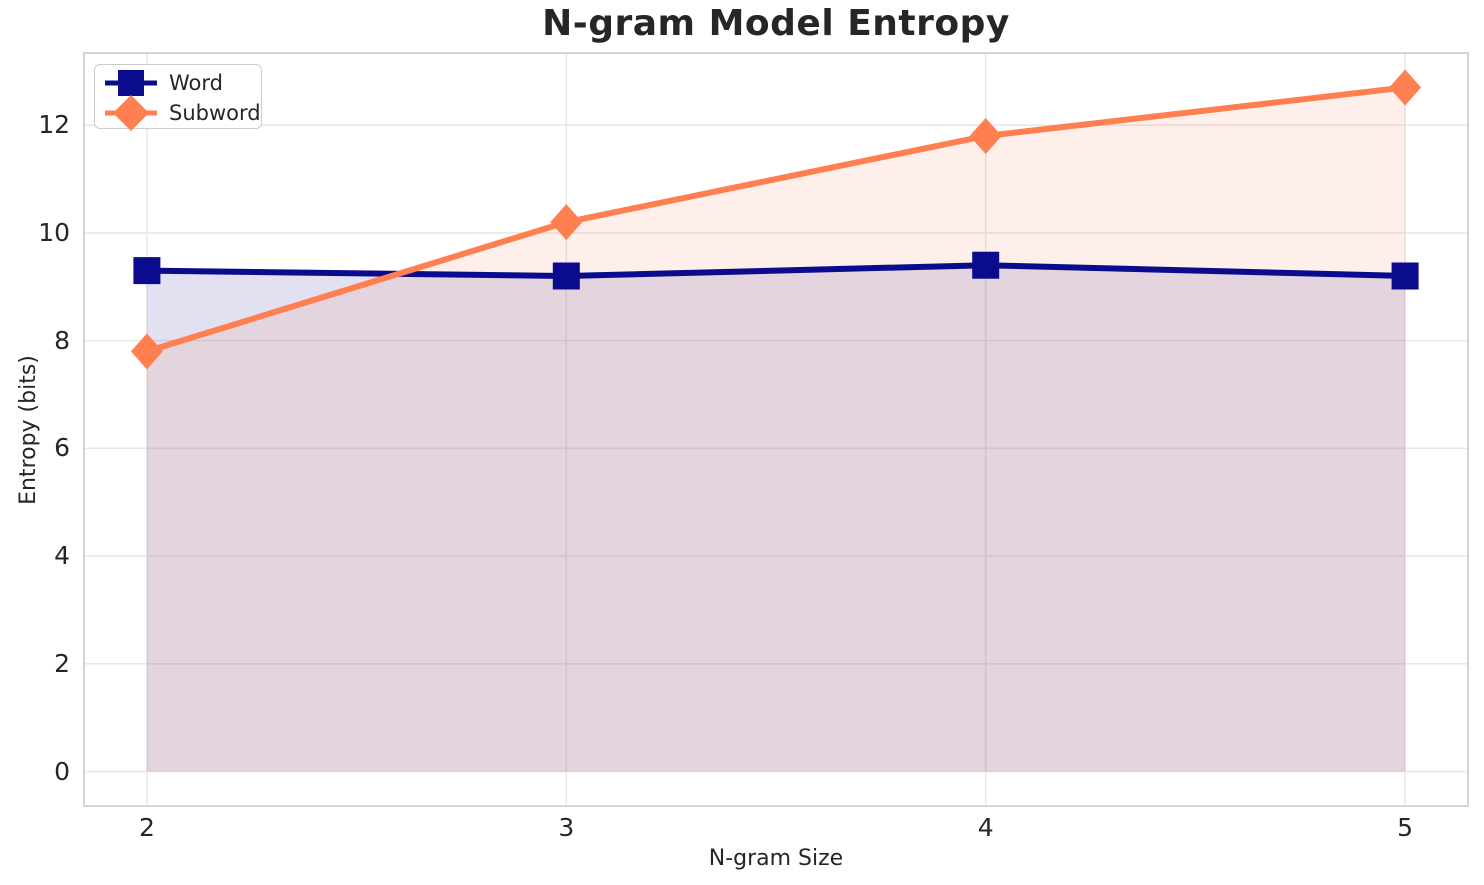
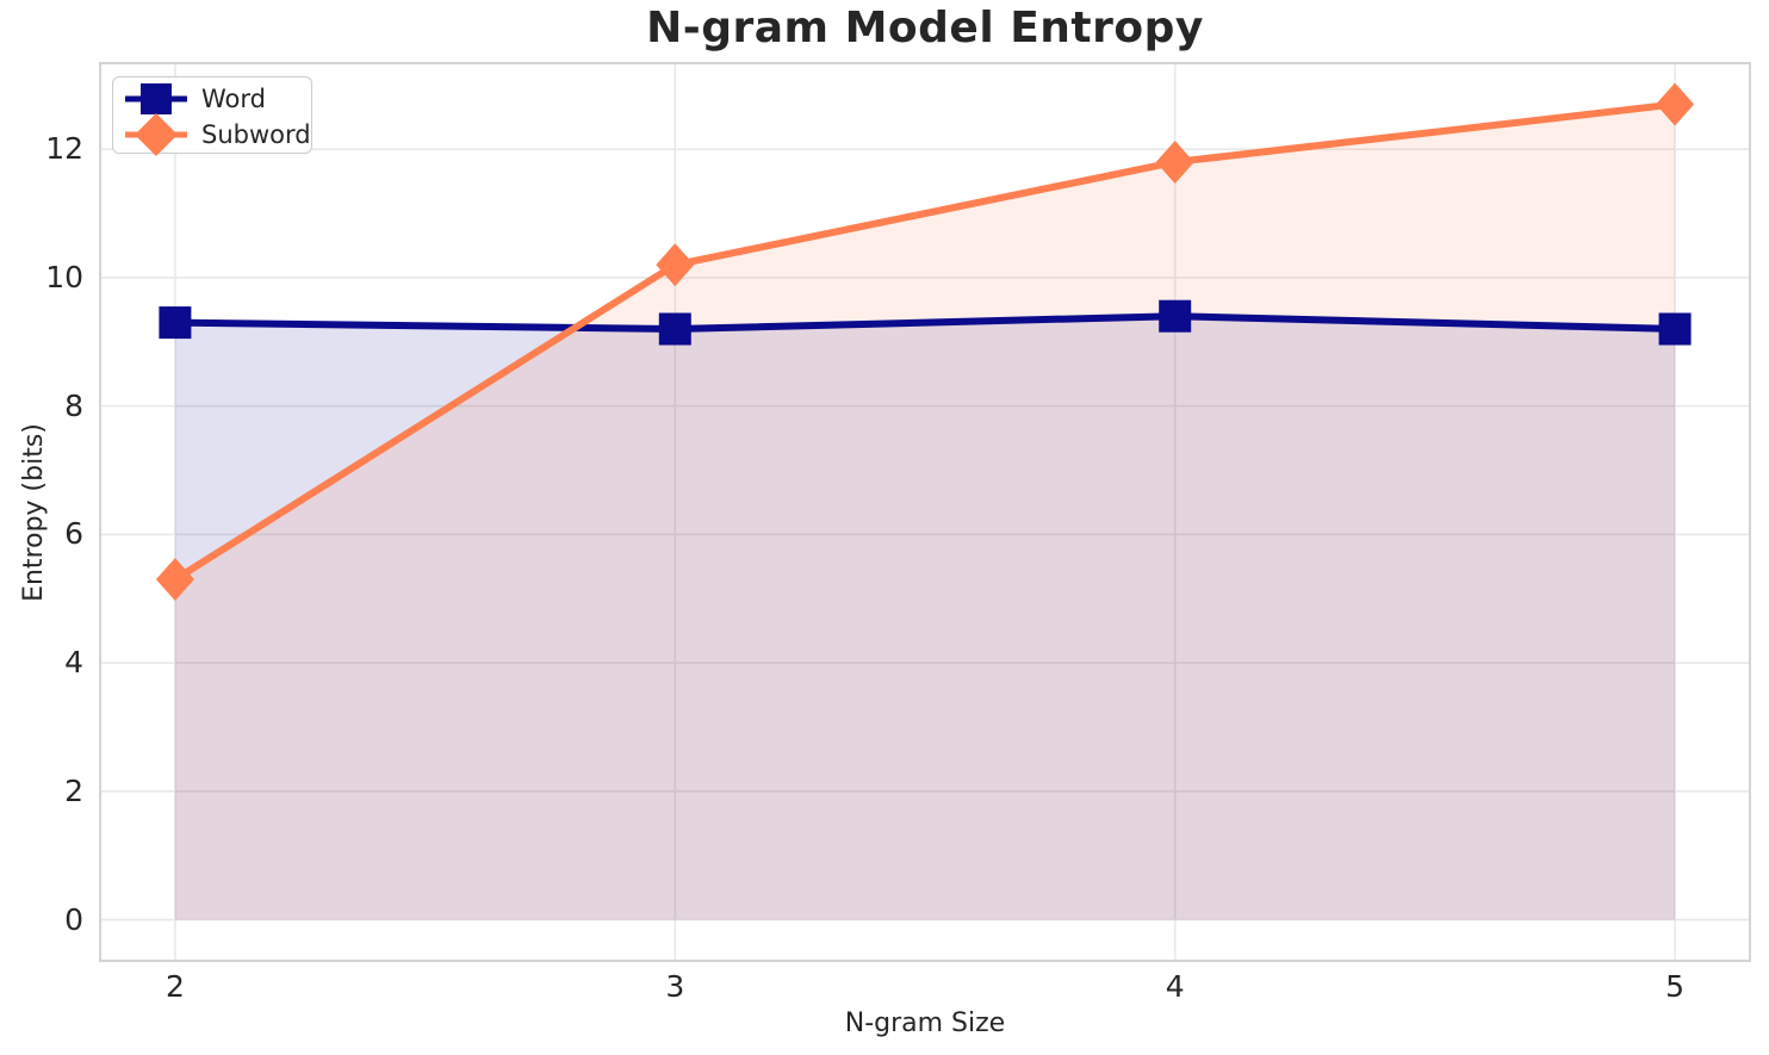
Subword/2: 7.8 -> 5.3
